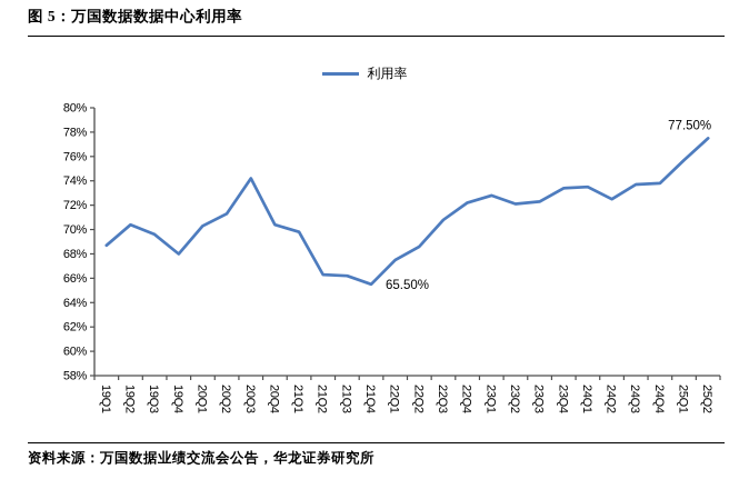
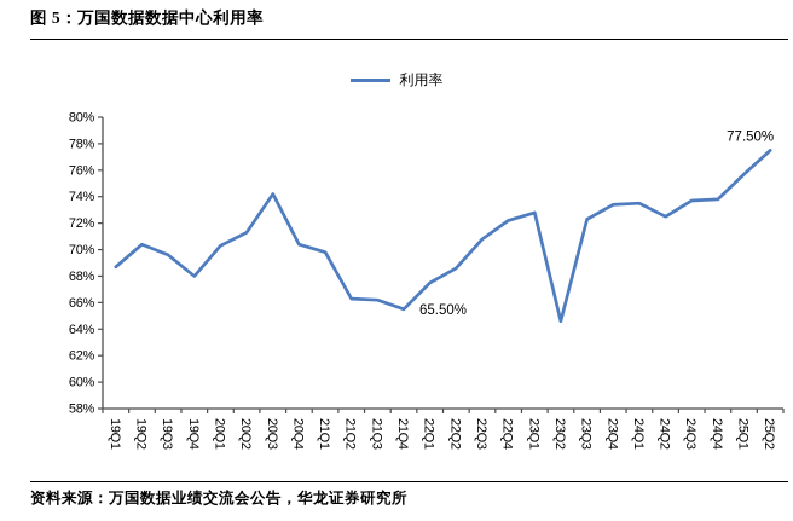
23Q2: 72.1% -> 64.6%
